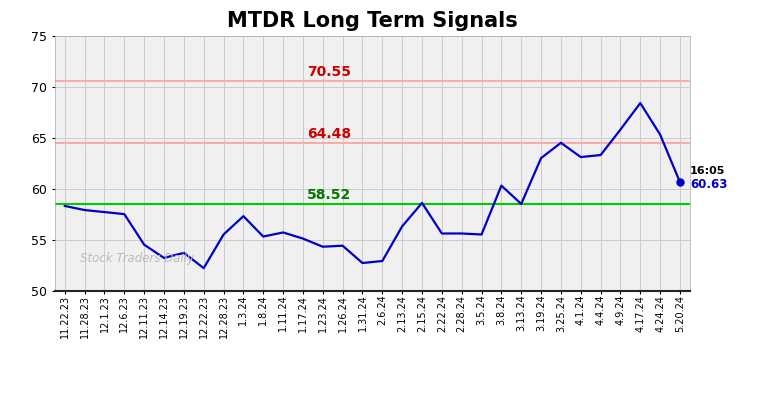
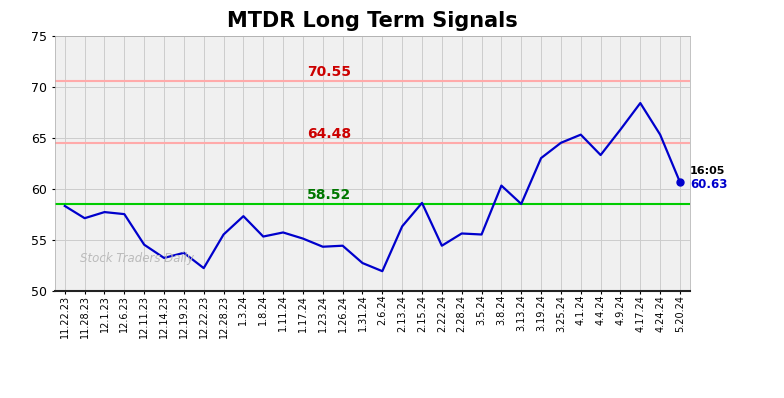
11.28.23: 57.9 -> 57.1
2.6.24: 52.9 -> 51.9
2.22.24: 55.6 -> 54.4
4.1.24: 63.1 -> 65.3
